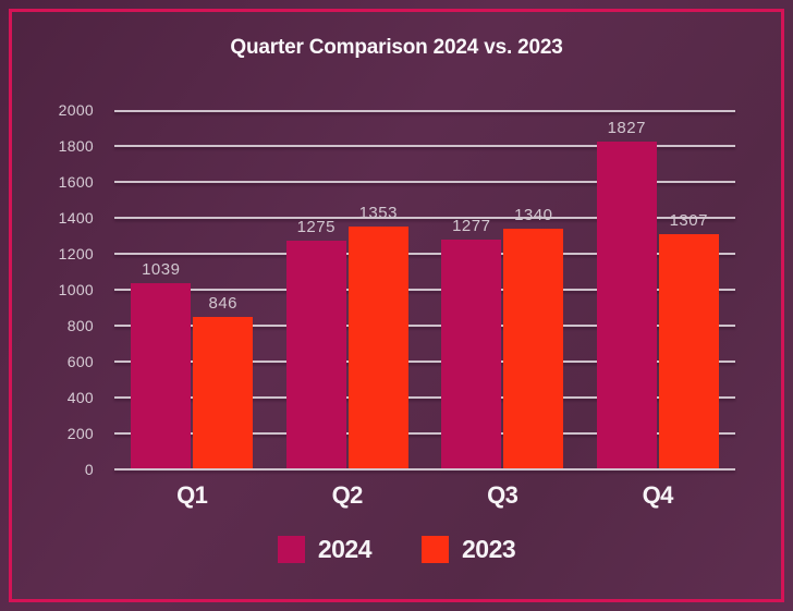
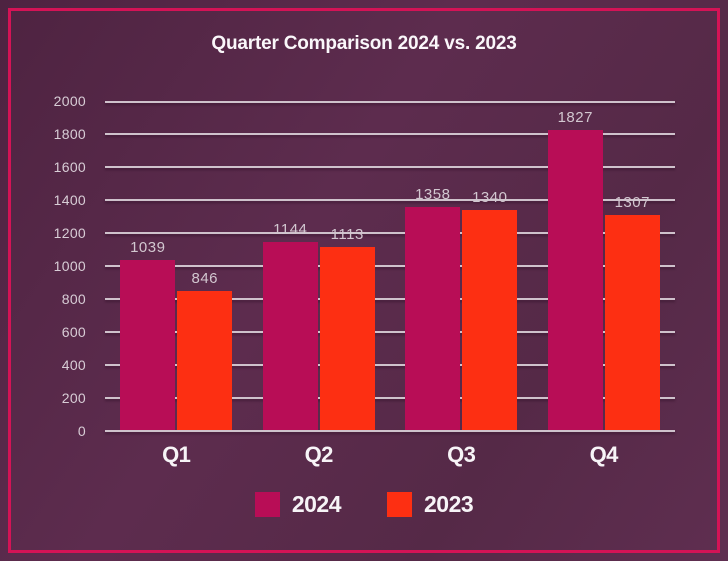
2024/Q2: 1275 -> 1144
2023/Q2: 1353 -> 1113
2024/Q3: 1277 -> 1358
